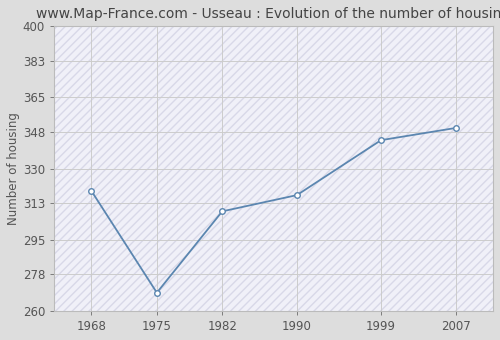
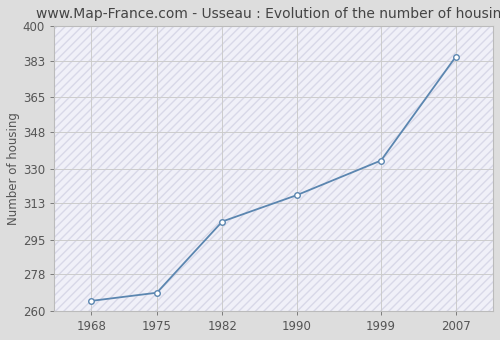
1968: 319 -> 265
1982: 309 -> 304
1999: 344 -> 334
2007: 350 -> 385
